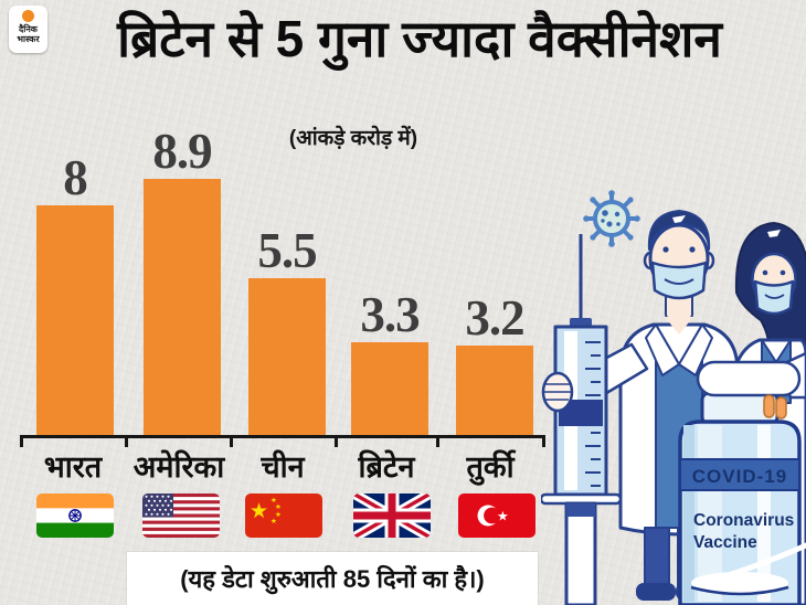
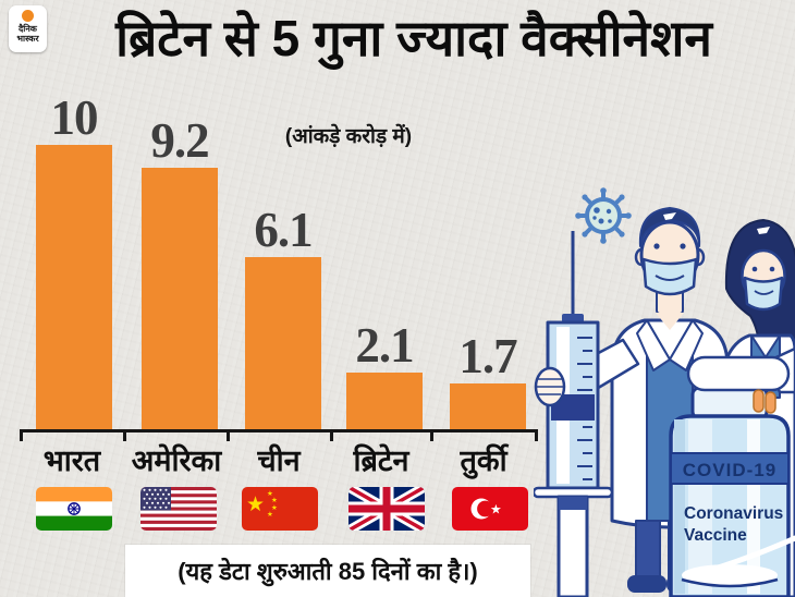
भारत: 8 -> 10
अमेरिका: 8.9 -> 9.2
चीन: 5.5 -> 6.1
ब्रिटेन: 3.3 -> 2.1
तुर्की: 3.2 -> 1.7
